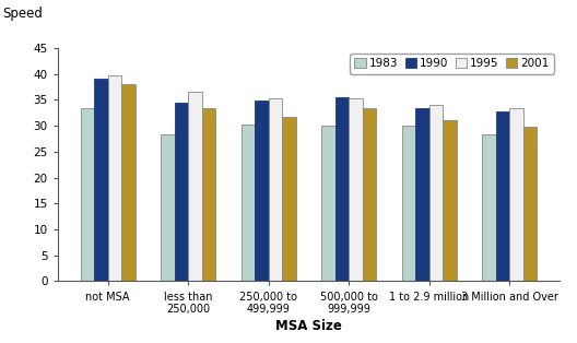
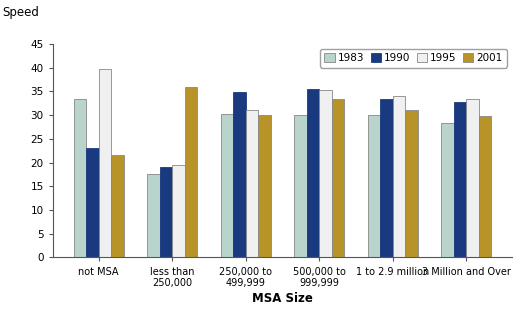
1990/not MSA: 39.0 -> 23.0
2001/not MSA: 38.1 -> 21.5
1983/less than 250,000: 28.3 -> 17.5
1990/less than 250,000: 34.5 -> 19.0
1995/less than 250,000: 36.5 -> 19.5
2001/less than 250,000: 33.3 -> 36.0
1995/250,000 to 499,999: 35.2 -> 31.0
2001/250,000 to 499,999: 31.8 -> 30.0
